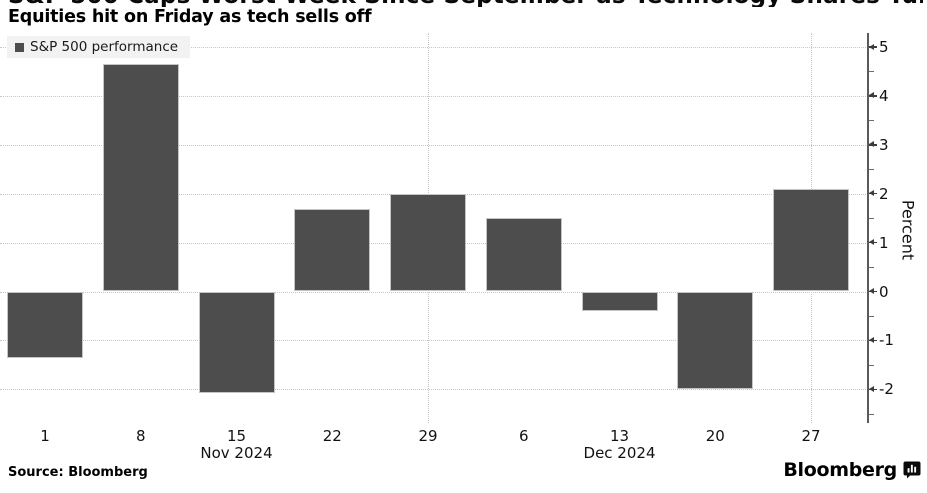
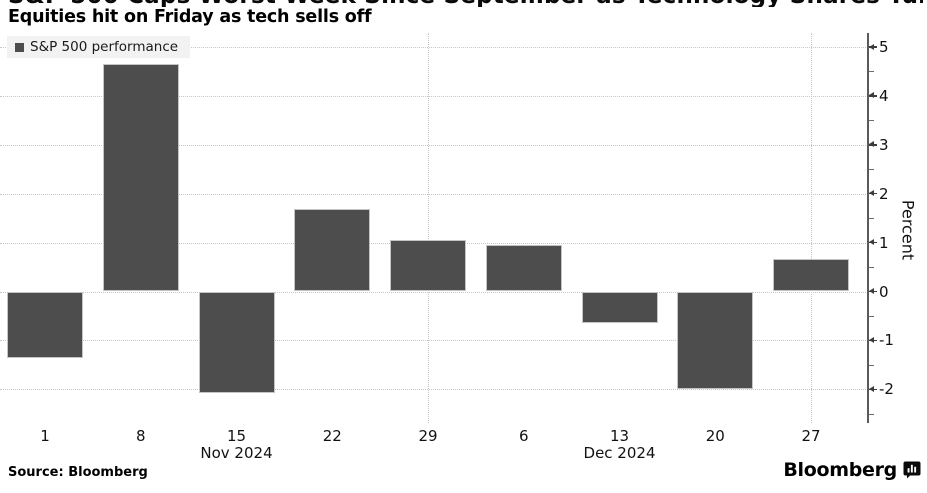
29: 2.0 -> 1.1
6: 1.5 -> 1.0
13: -0.4 -> -0.6
27: 2.1 -> 0.7
